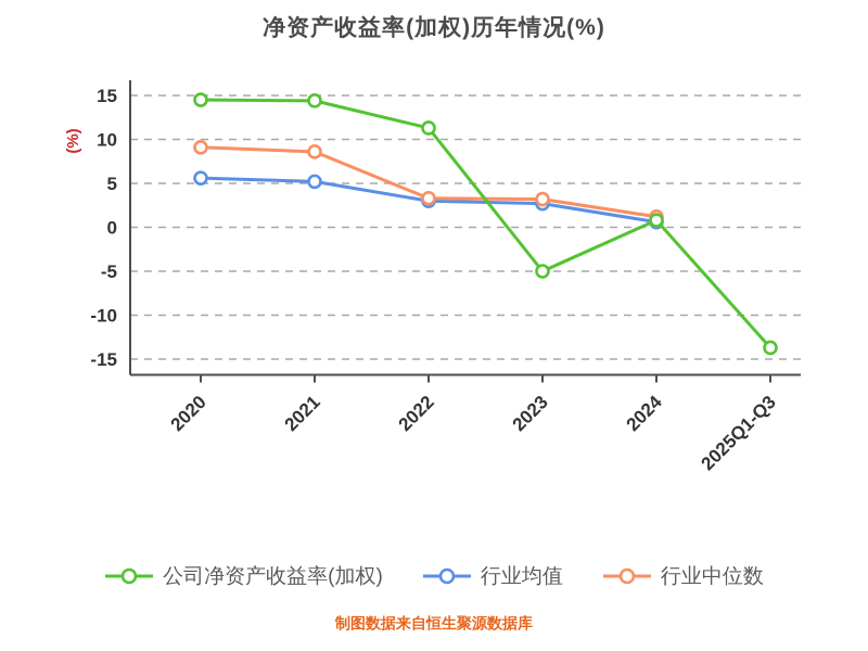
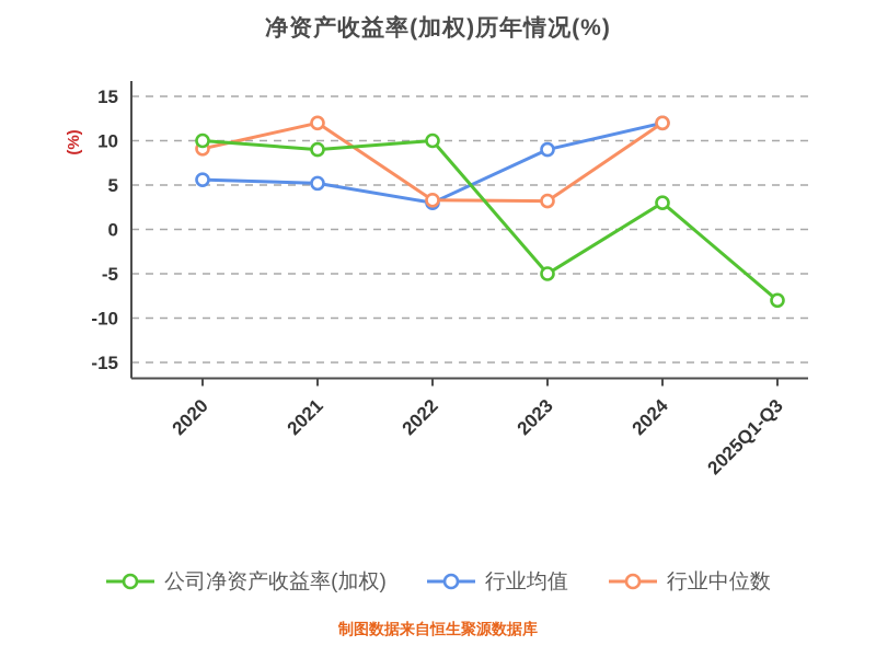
公司净资产收益率(加权)/2020: 14 -> 10
公司净资产收益率(加权)/2021: 14 -> 9
行业中位数/2021: 9 -> 12
公司净资产收益率(加权)/2022: 11 -> 10
行业均值/2023: 3 -> 9
公司净资产收益率(加权)/2024: 1 -> 3
行业均值/2024: 1 -> 12
行业中位数/2024: 1 -> 12
公司净资产收益率(加权)/2025Q1-Q3: -14 -> -8
